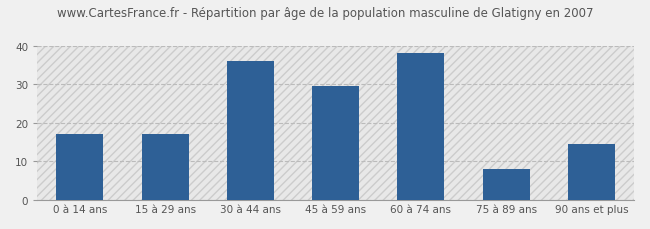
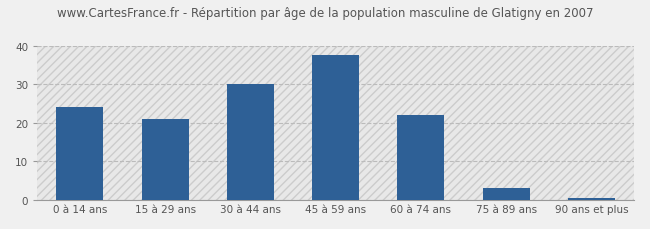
0 à 14 ans: 17.0 -> 24.0
15 à 29 ans: 17.0 -> 21.0
30 à 44 ans: 36.0 -> 30.0
45 à 59 ans: 29.5 -> 37.5
60 à 74 ans: 38.0 -> 22.0
75 à 89 ans: 8.0 -> 3.0
90 ans et plus: 14.5 -> 0.4
